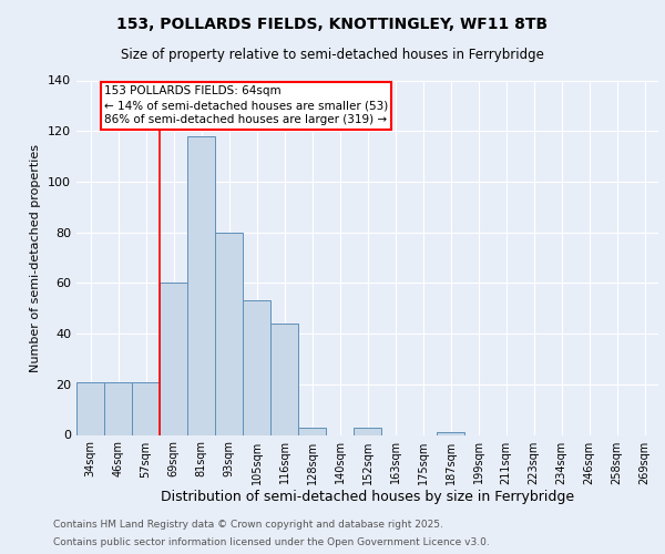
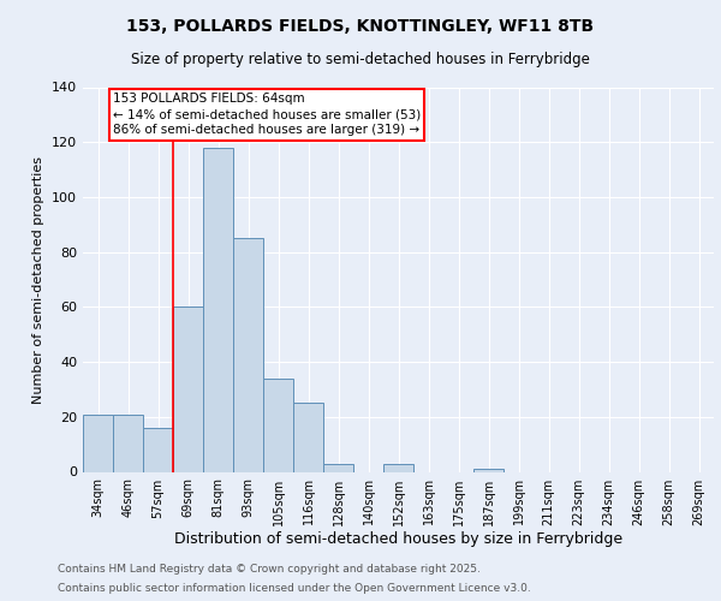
57sqm: 21 -> 16
93sqm: 80 -> 85
105sqm: 53 -> 34
116sqm: 44 -> 25
